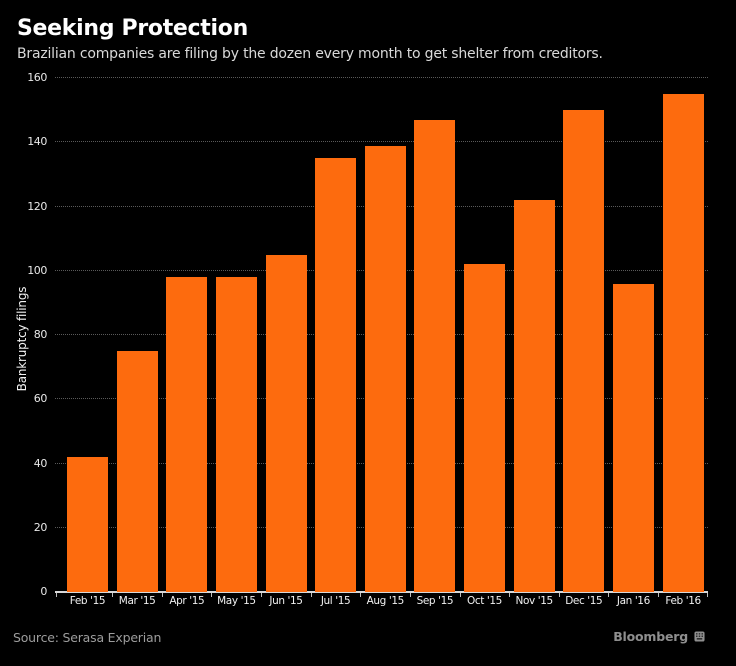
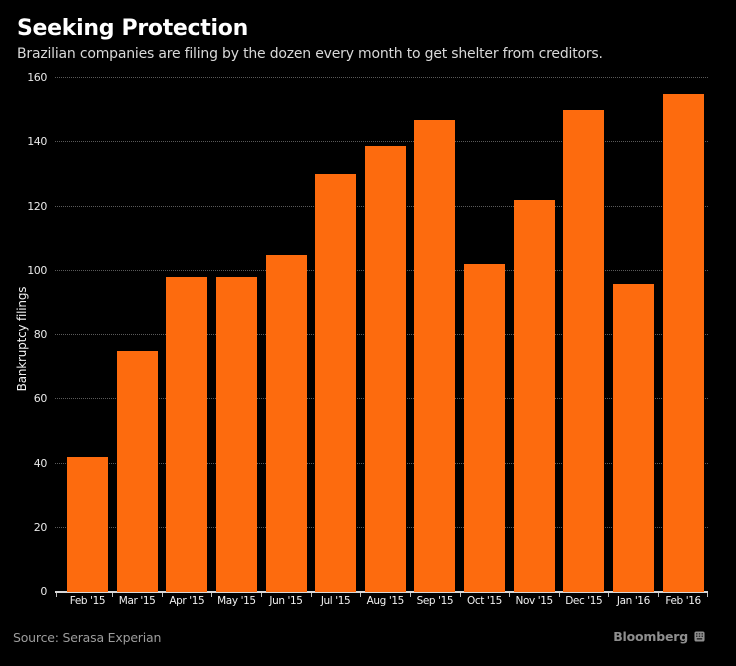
Jul '15: 135 -> 130
